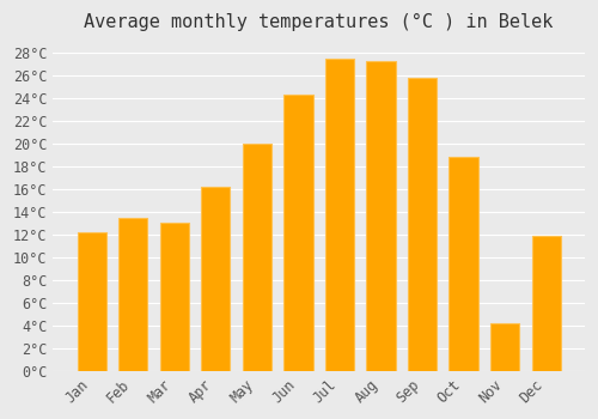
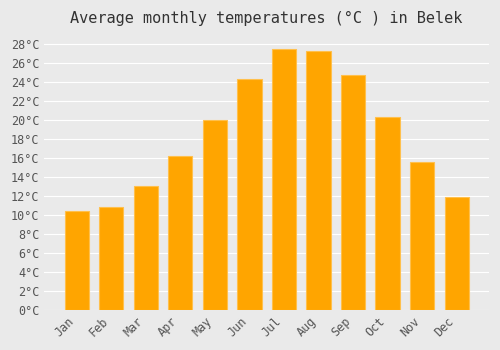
Jan: 12.2°C -> 10.4°C
Feb: 13.4°C -> 10.8°C
Sep: 25.8°C -> 24.7°C
Oct: 18.8°C -> 20.3°C
Nov: 4.2°C -> 15.6°C
